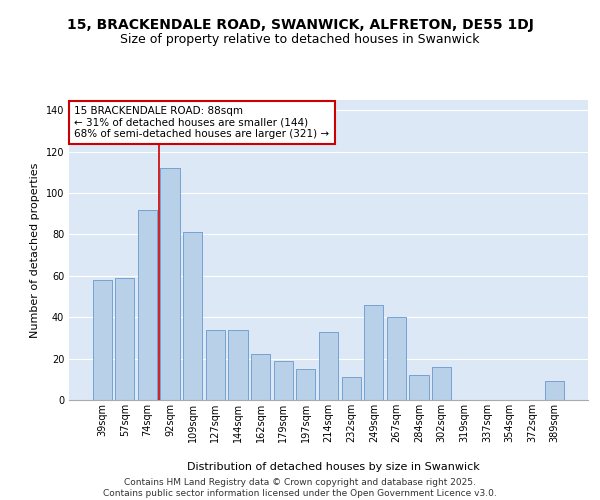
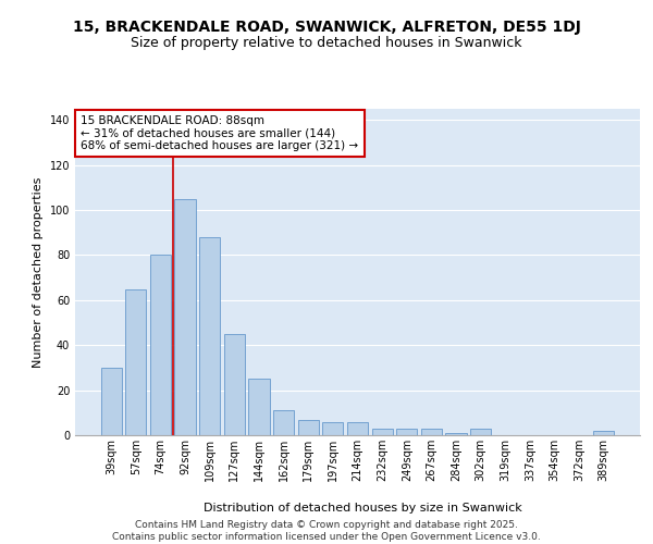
39sqm: 58 -> 30
57sqm: 59 -> 65
74sqm: 92 -> 80
92sqm: 112 -> 105
109sqm: 81 -> 88
127sqm: 34 -> 45
144sqm: 34 -> 25
162sqm: 22 -> 11
179sqm: 19 -> 7
197sqm: 15 -> 6
214sqm: 33 -> 6
232sqm: 11 -> 3
249sqm: 46 -> 3
267sqm: 40 -> 3
284sqm: 12 -> 1
302sqm: 16 -> 3
389sqm: 9 -> 2
